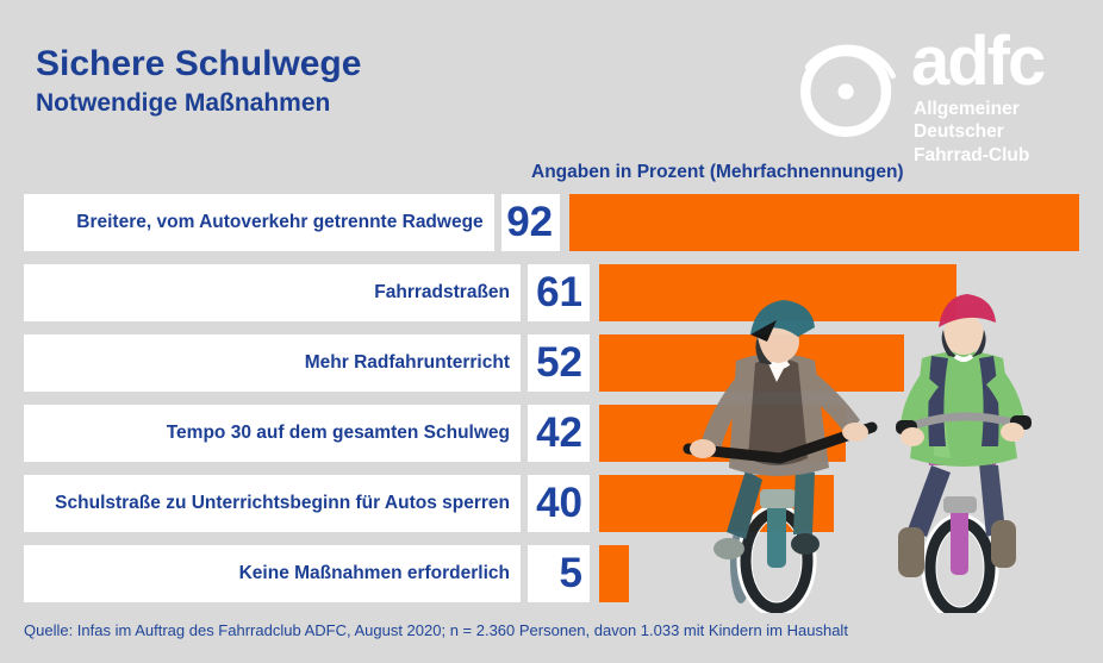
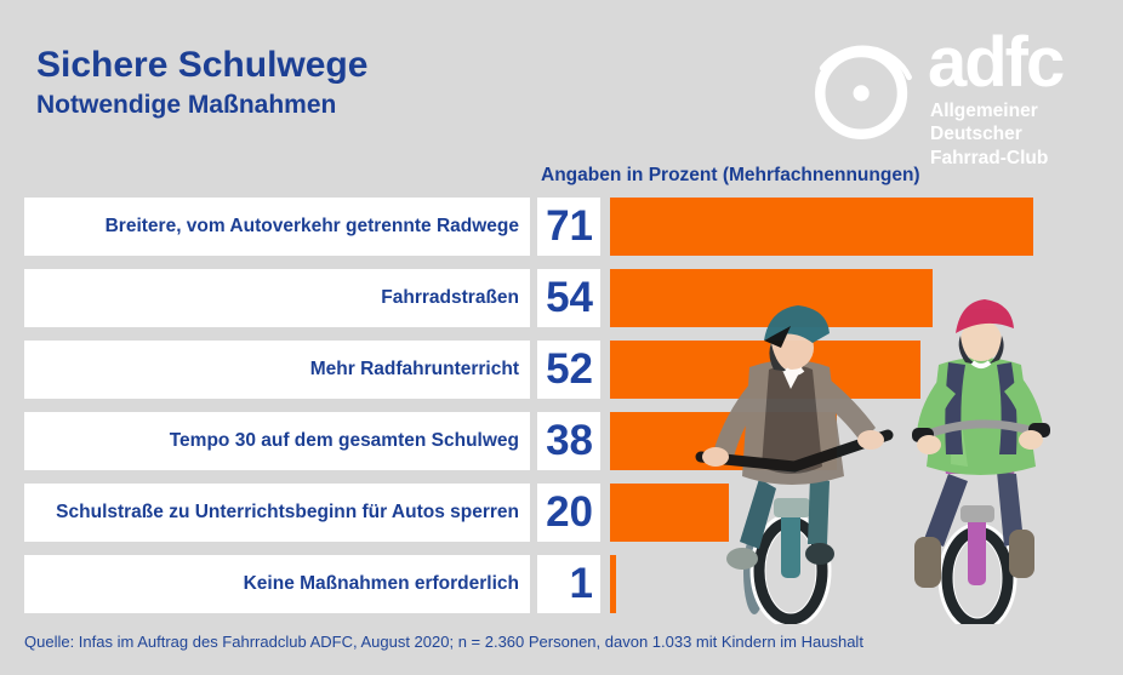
Breitere, vom Autoverkehr getrennte Radwege: 92 -> 71
Fahrradstraßen: 61 -> 54
Tempo 30 auf dem gesamten Schulweg: 42 -> 38
Schulstraße zu Unterrichtsbeginn für Autos sperren: 40 -> 20
Keine Maßnahmen erforderlich: 5 -> 1
